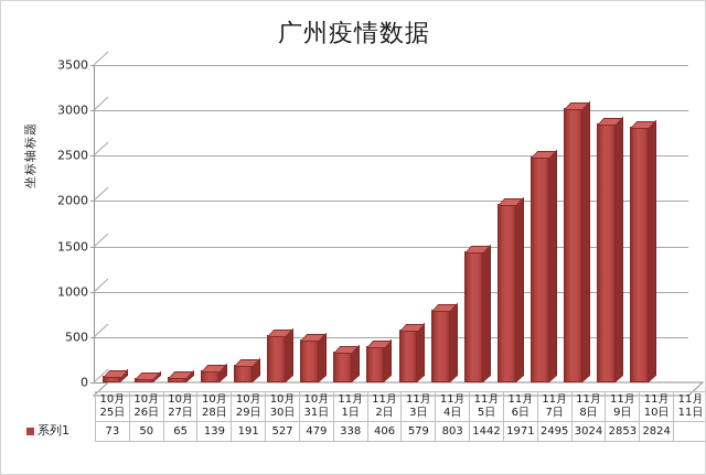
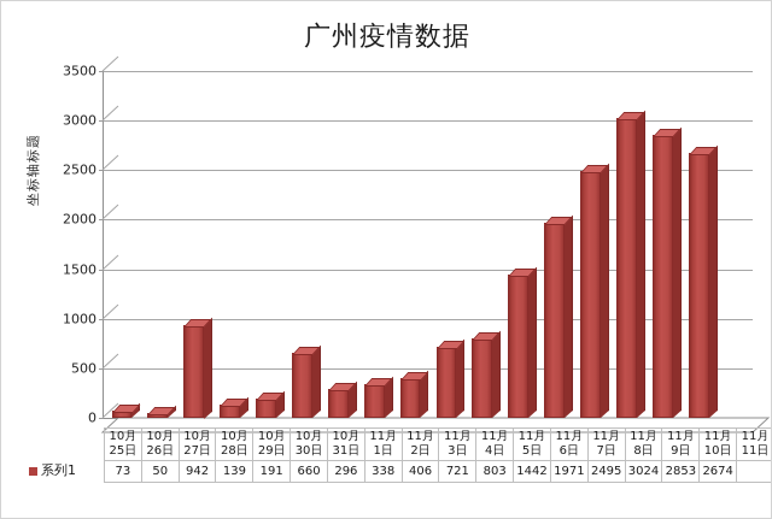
10月27日: 65 -> 942
10月30日: 527 -> 660
10月31日: 479 -> 296
11月3日: 579 -> 721
11月10日: 2824 -> 2674
